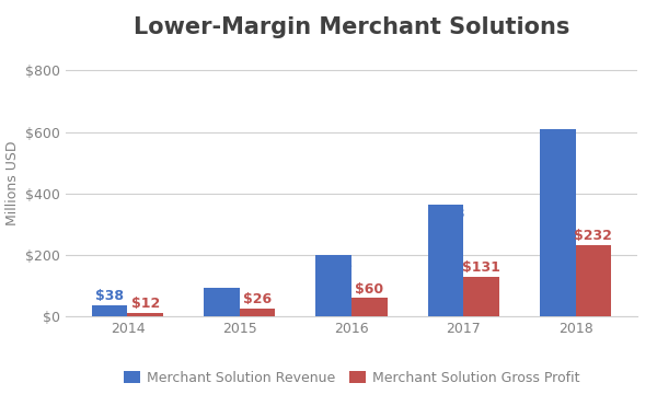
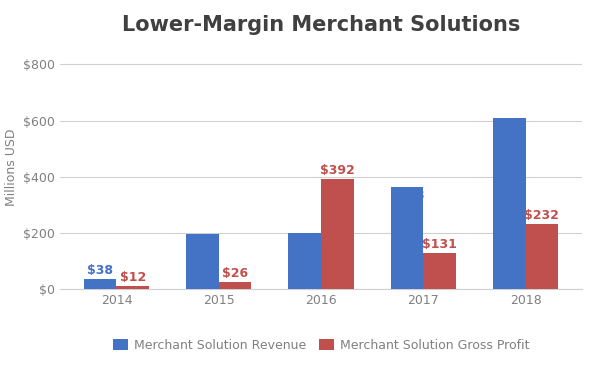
Merchant Solution Revenue/2015: $93 -> $195
Merchant Solution Gross Profit/2016: $60 -> $392
